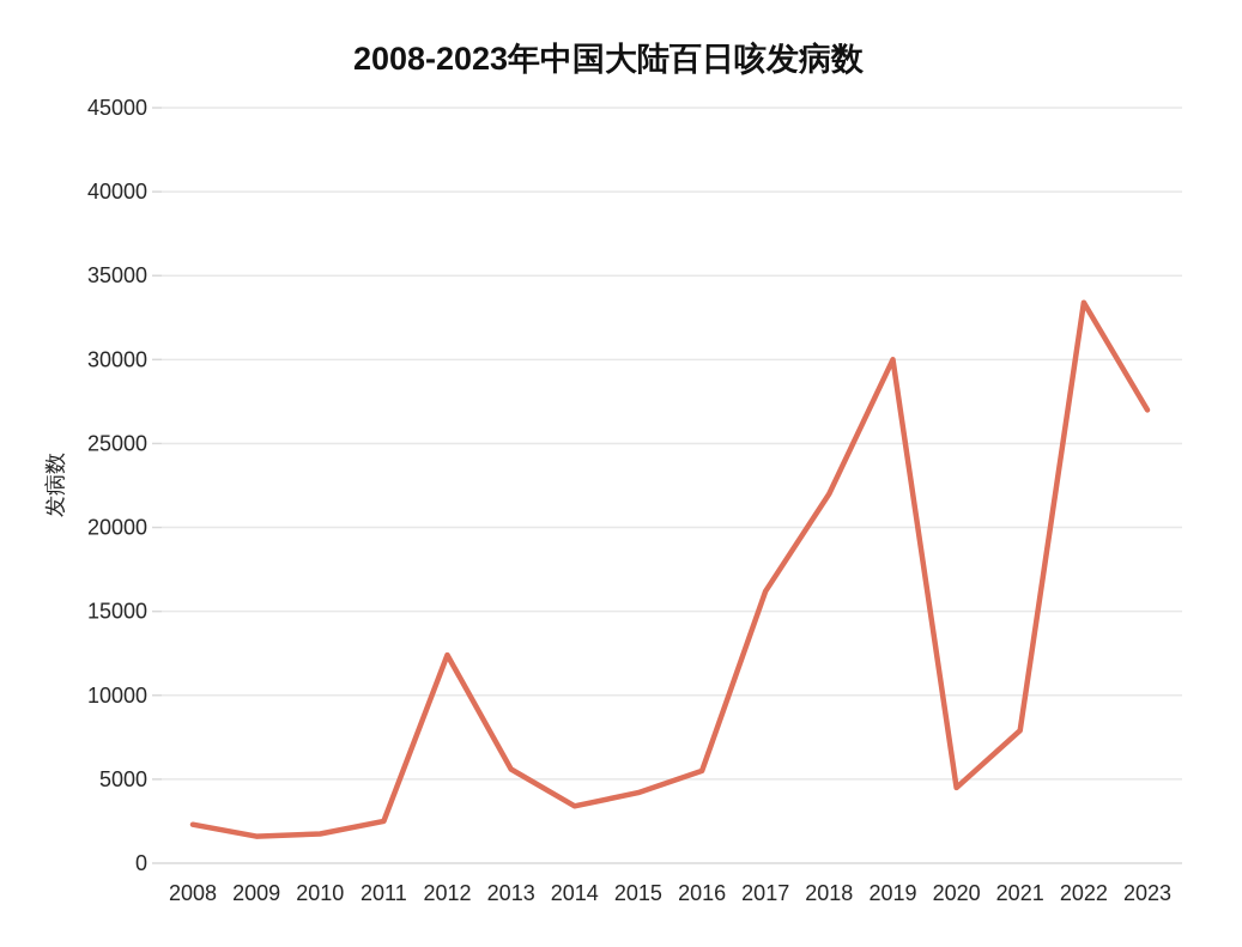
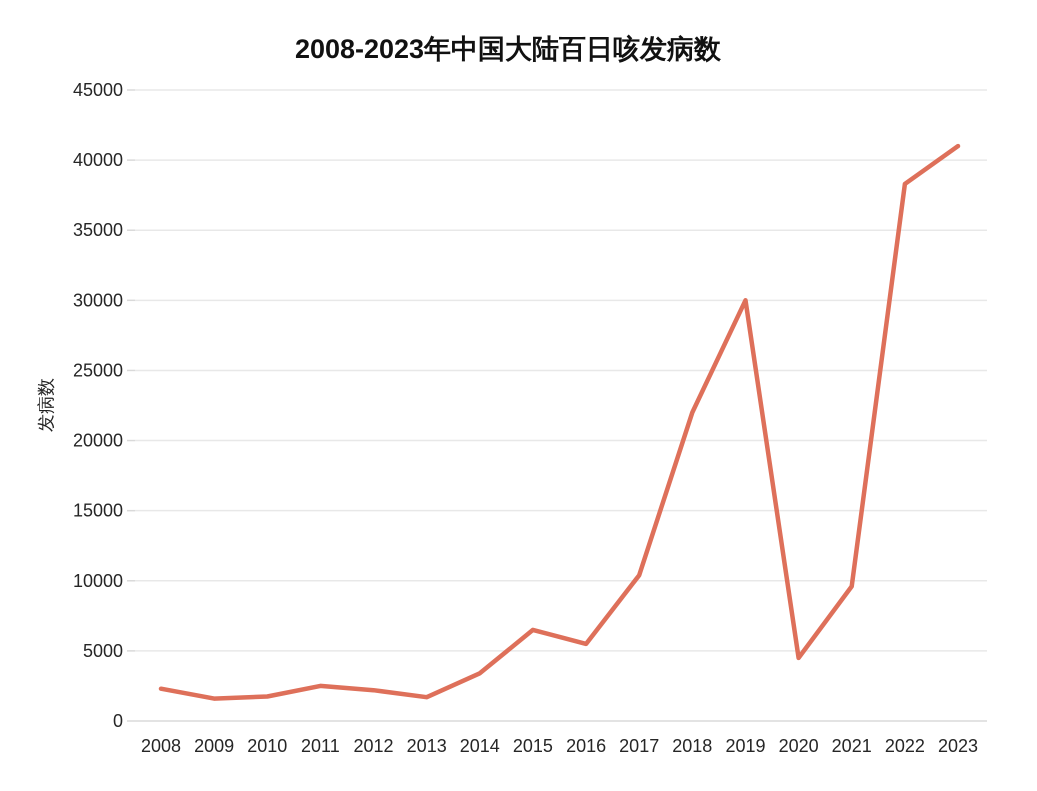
2012: 12400 -> 2200
2013: 5600 -> 1700
2015: 4200 -> 6500
2017: 16200 -> 10400
2021: 7900 -> 9600
2022: 33400 -> 38300
2023: 27000 -> 41000
